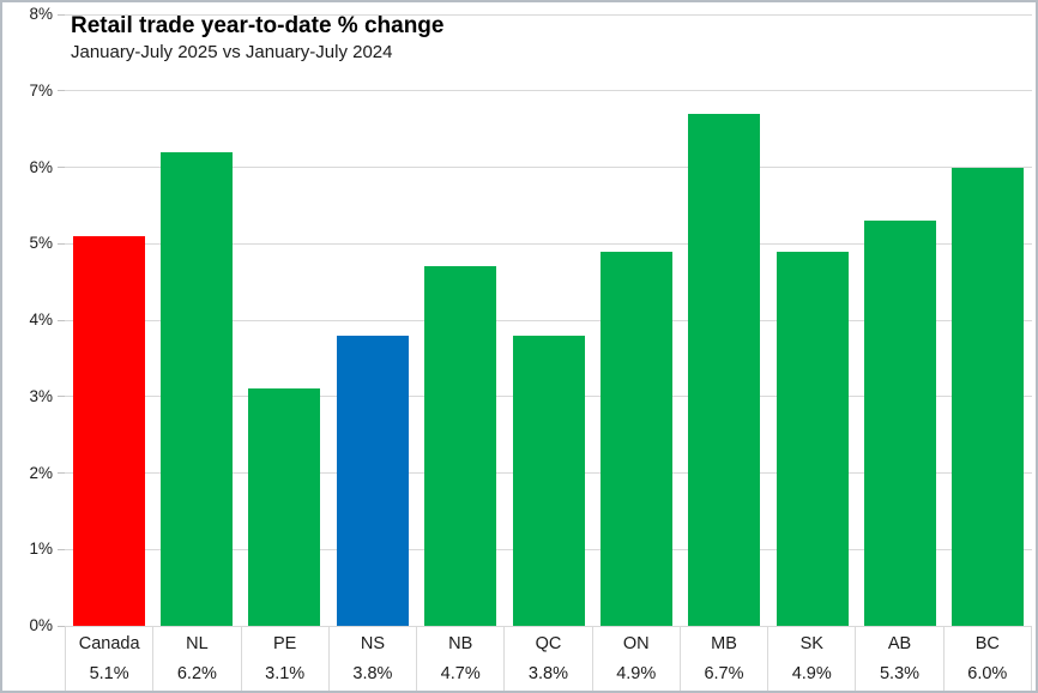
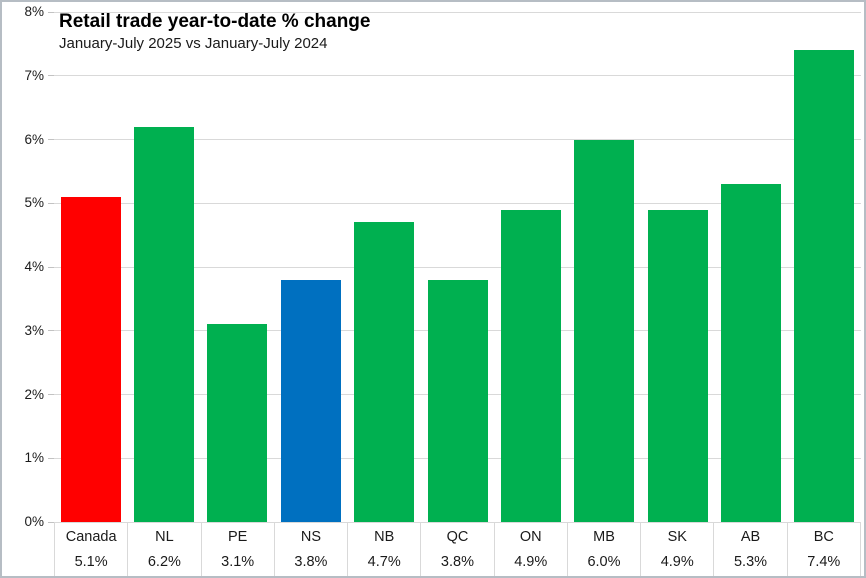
MB: 6.7% -> 6.0%
BC: 6.0% -> 7.4%
